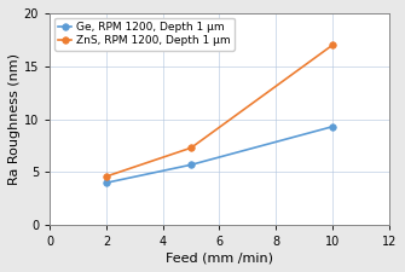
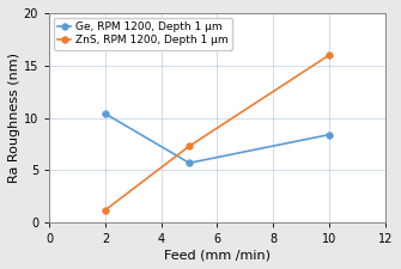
Ge, RPM 1200, Depth 1 μm/2: 4.0 -> 10.4
ZnS, RPM 1200, Depth 1 μm/2: 4.6 -> 1.2
Ge, RPM 1200, Depth 1 μm/10: 9.3 -> 8.4
ZnS, RPM 1200, Depth 1 μm/10: 17.0 -> 16.0
